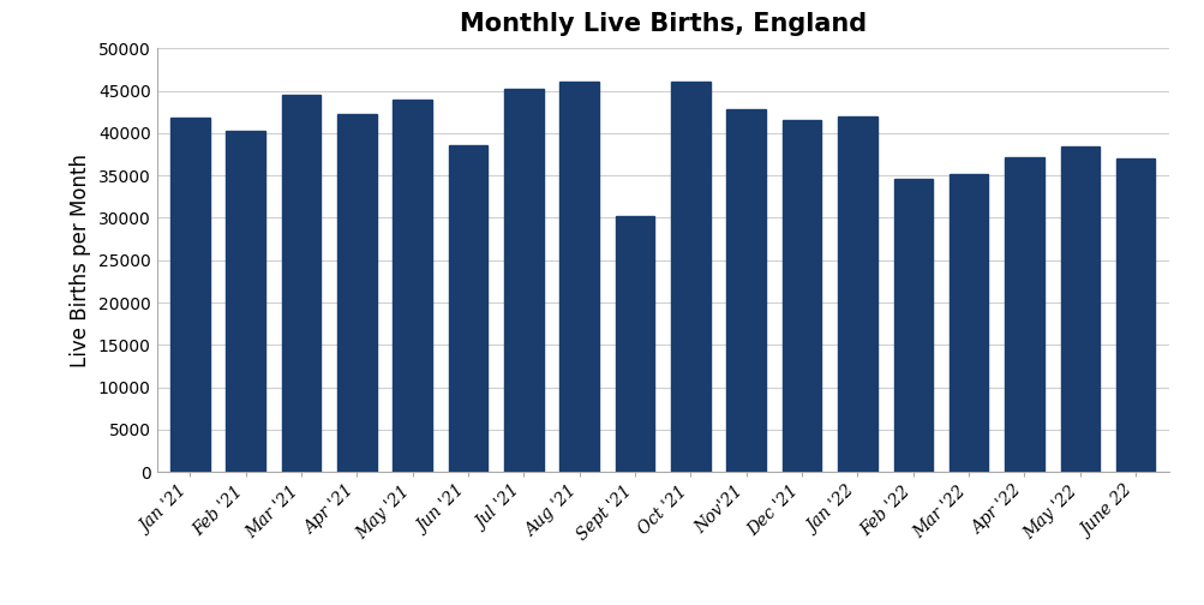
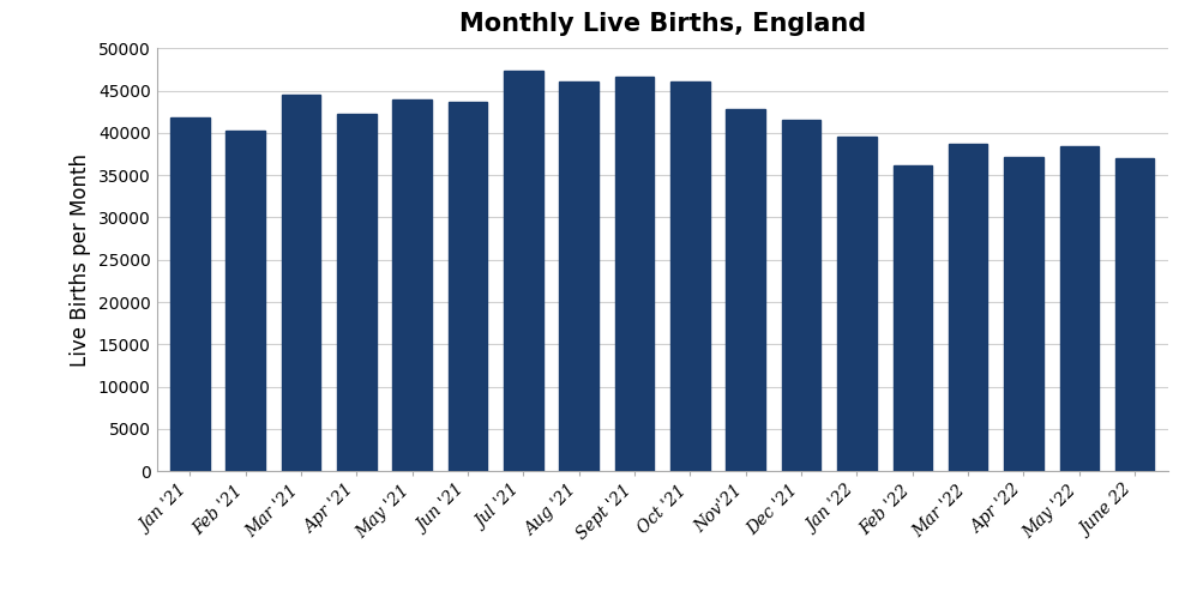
Jun '21: 38600 -> 43700
Jul '21: 45200 -> 47300
Sept '21: 30200 -> 46600
Jan '22: 42000 -> 39500
Feb '22: 34600 -> 36200
Mar '22: 35200 -> 38700
